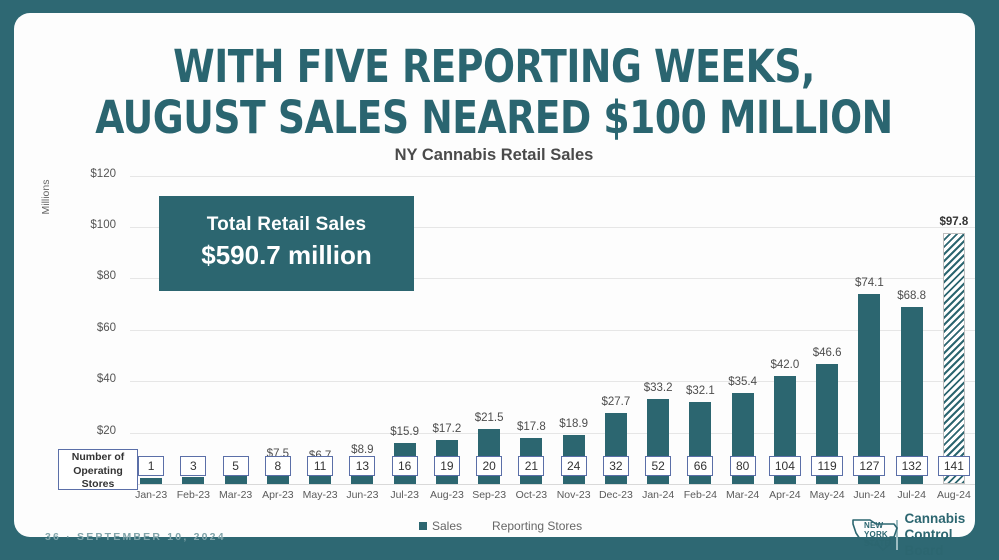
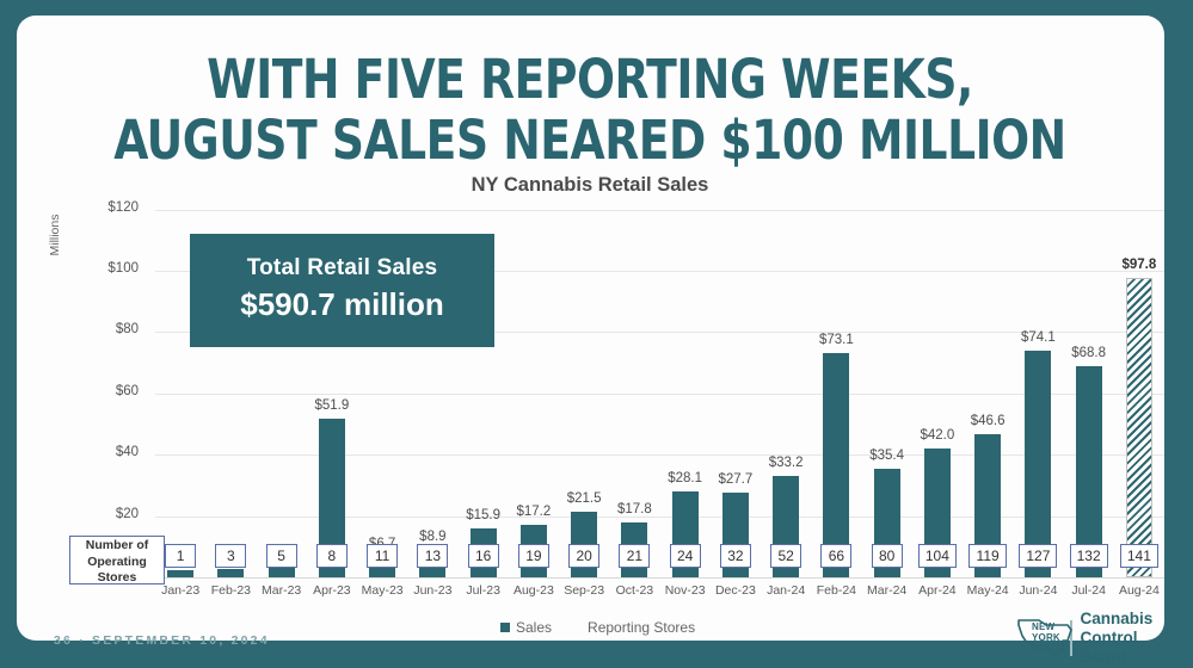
Sales/Apr-23: $7.5 -> $51.9
Sales/Nov-23: $18.9 -> $28.1
Sales/Feb-24: $32.1 -> $73.1
